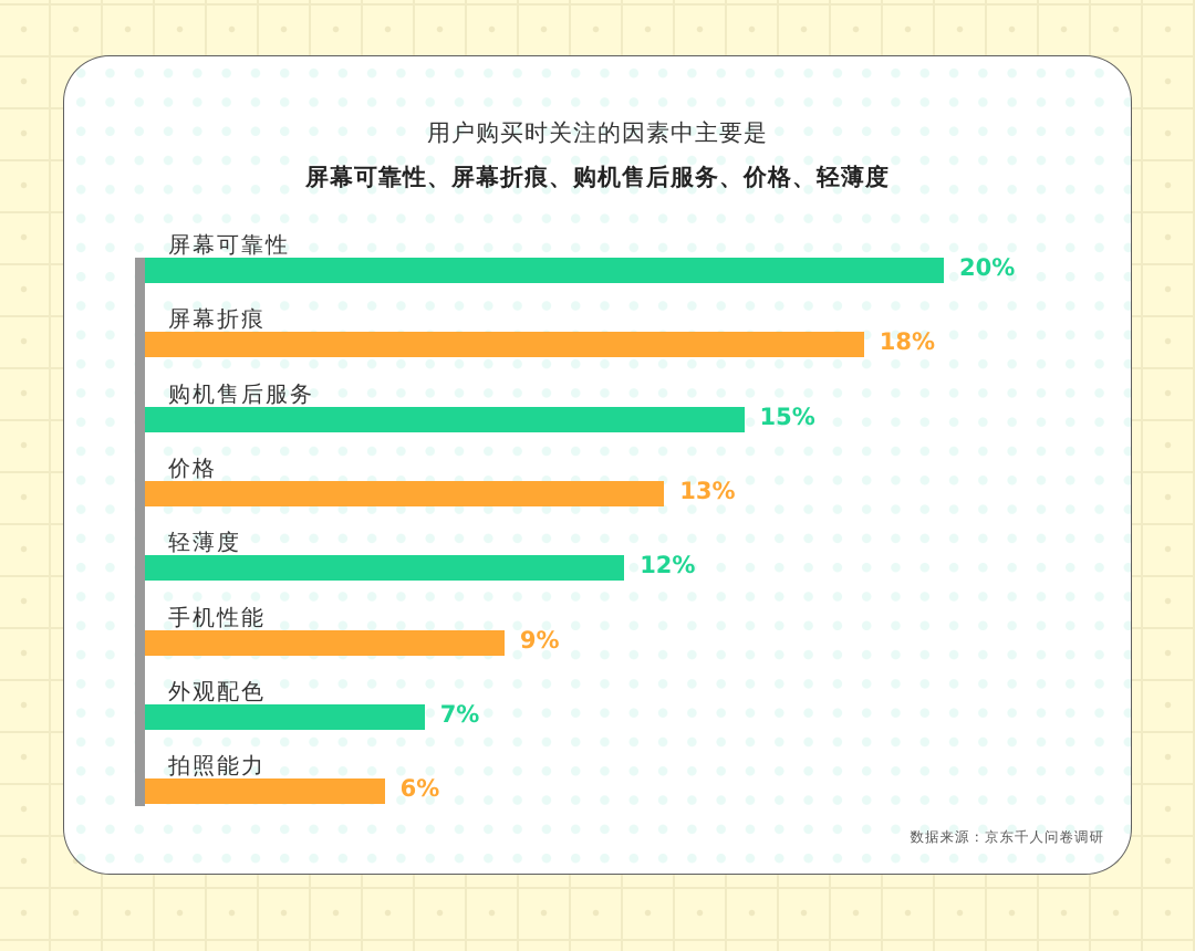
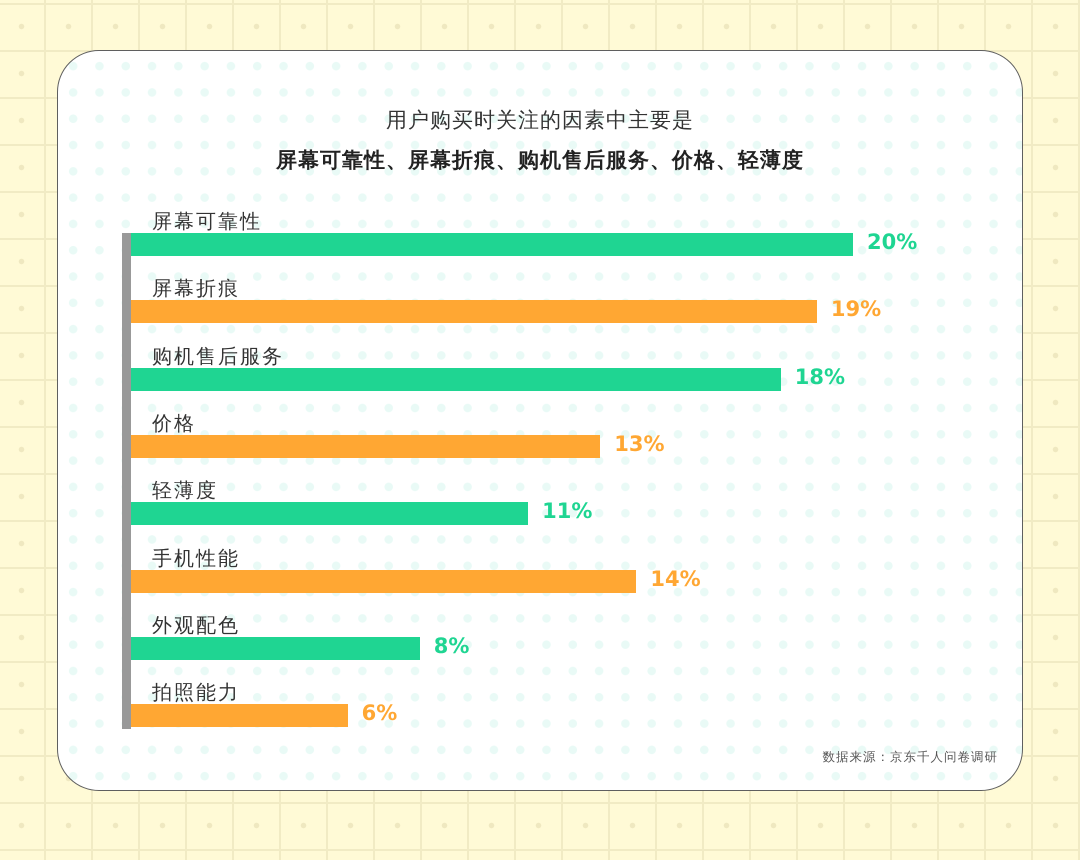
屏幕折痕: 18% -> 19%
购机售后服务: 15% -> 18%
轻薄度: 12% -> 11%
手机性能: 9% -> 14%
外观配色: 7% -> 8%
